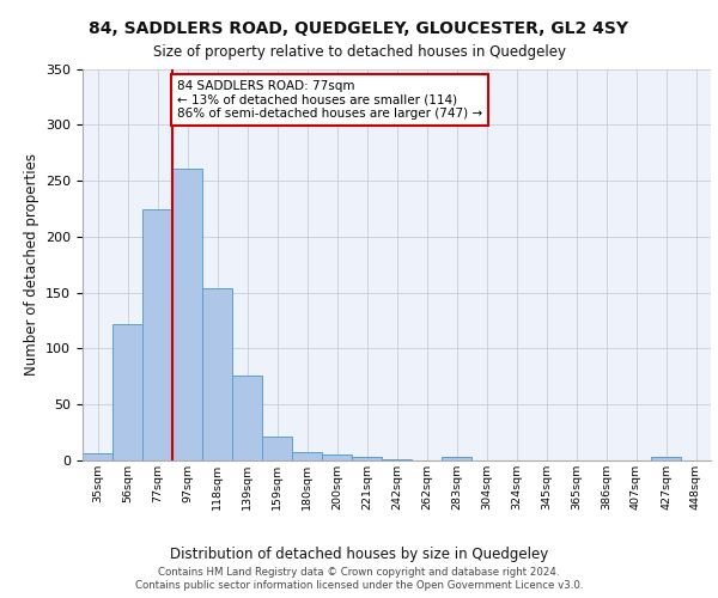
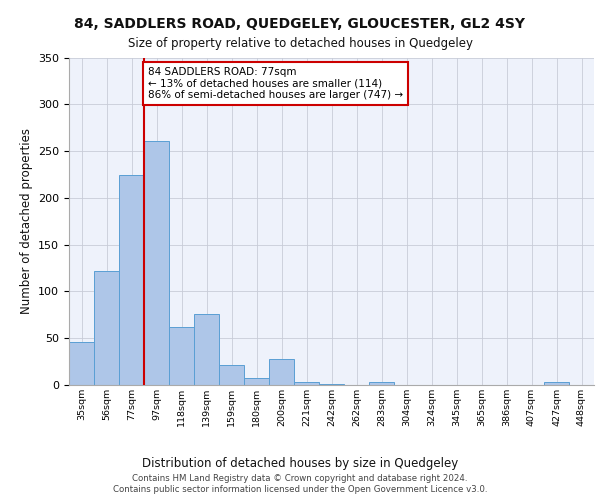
35sqm: 6 -> 46
118sqm: 154 -> 62
200sqm: 5 -> 28
